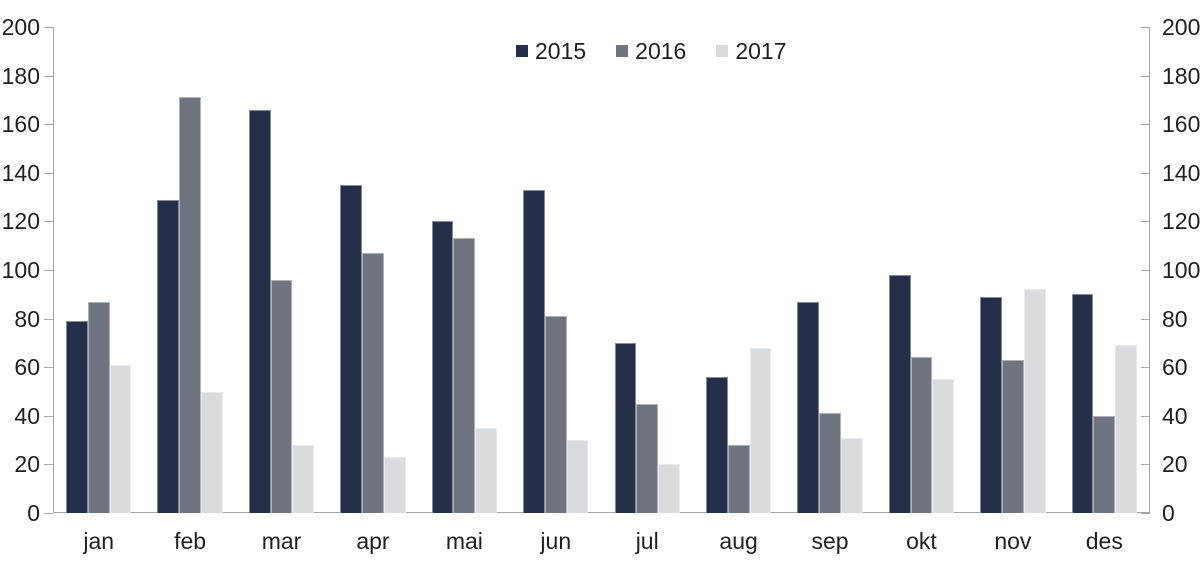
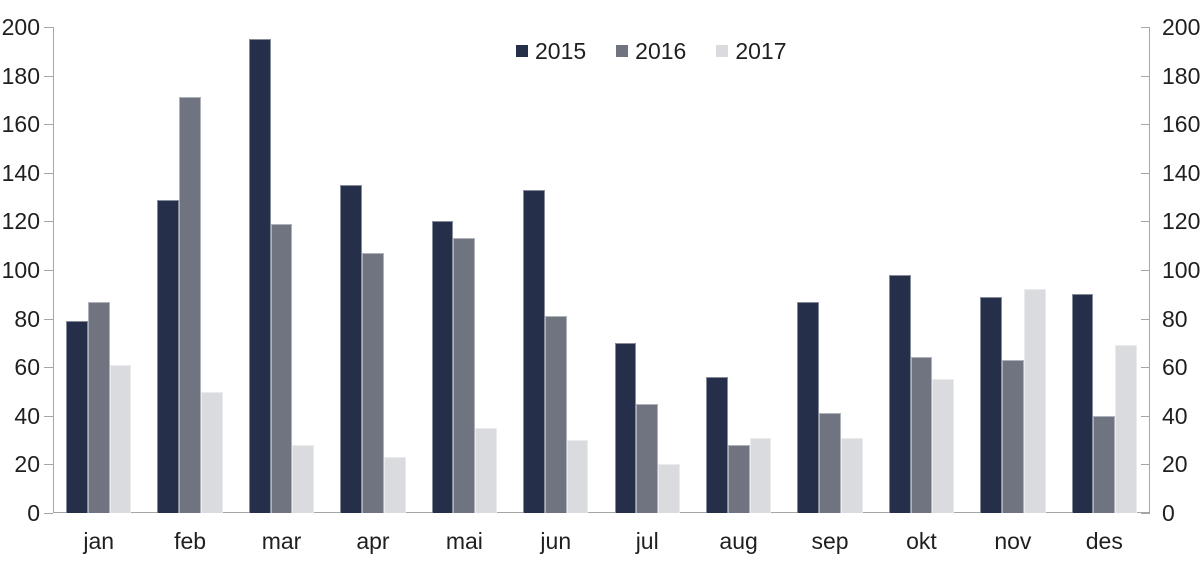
2015/mar: 166 -> 195
2016/mar: 96 -> 119
2017/aug: 68 -> 31
